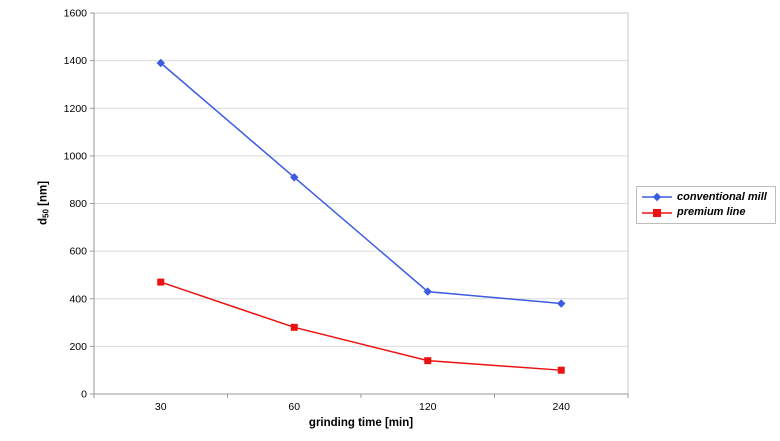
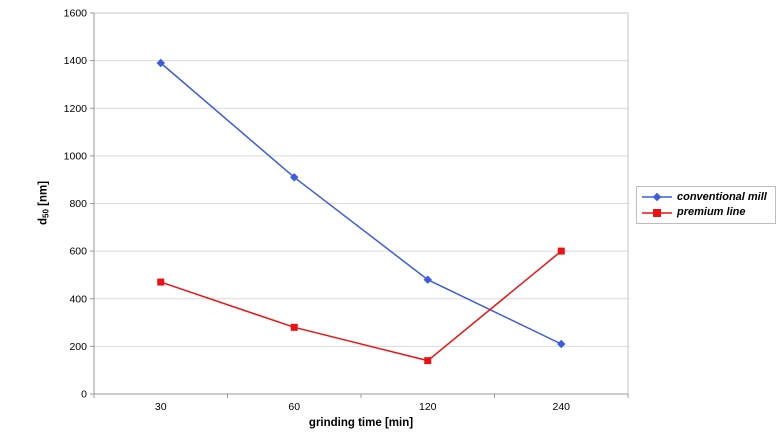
conventional mill/120: 430 -> 480
conventional mill/240: 380 -> 210
premium line/240: 100 -> 600
